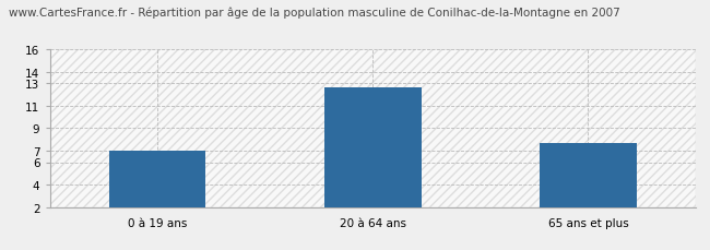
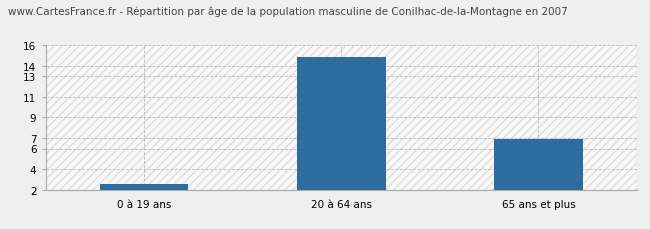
0 à 19 ans: 7.0 -> 2.6
20 à 64 ans: 12.6 -> 14.8
65 ans et plus: 7.7 -> 6.9
